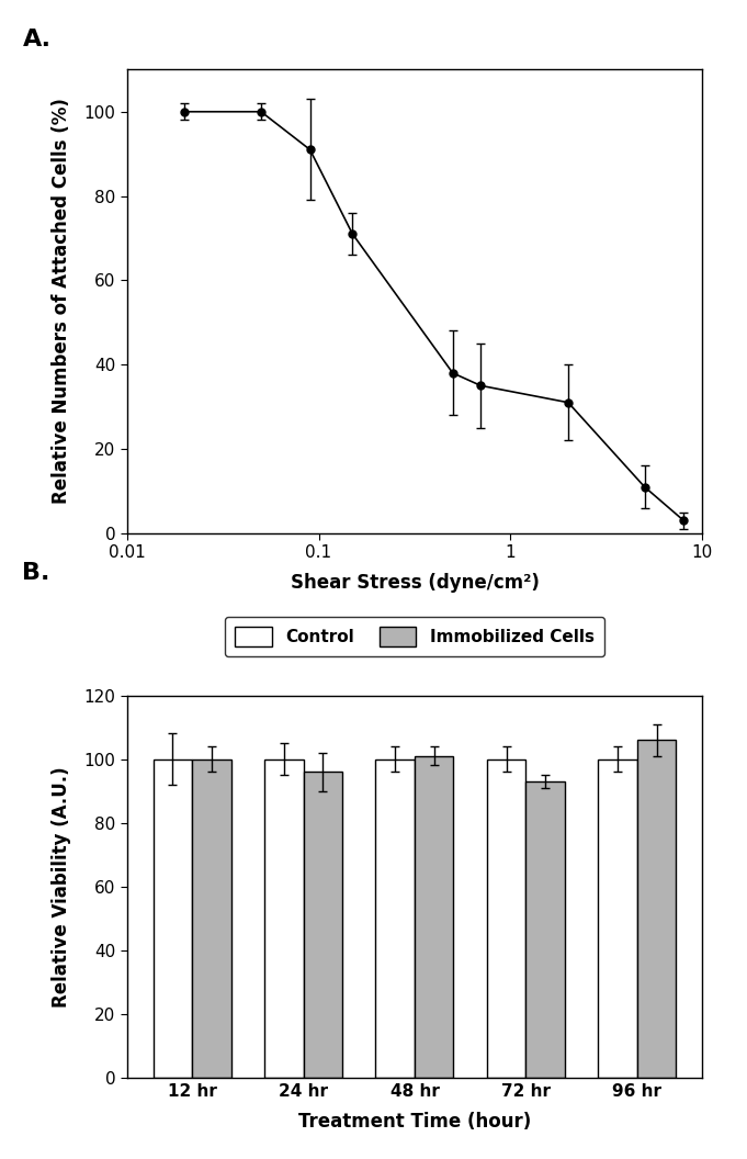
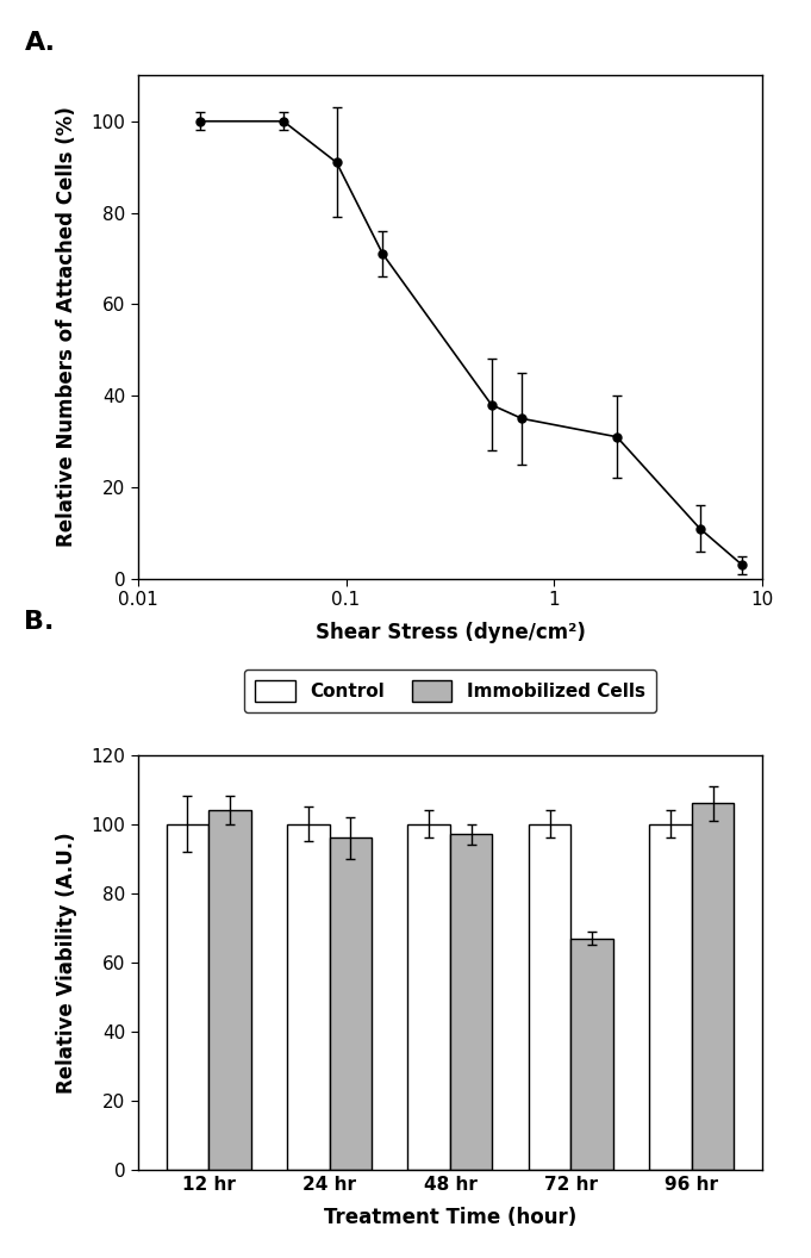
Immobilized Cells/12 hr: 100 -> 104
Immobilized Cells/48 hr: 101 -> 97
Immobilized Cells/72 hr: 93 -> 67
